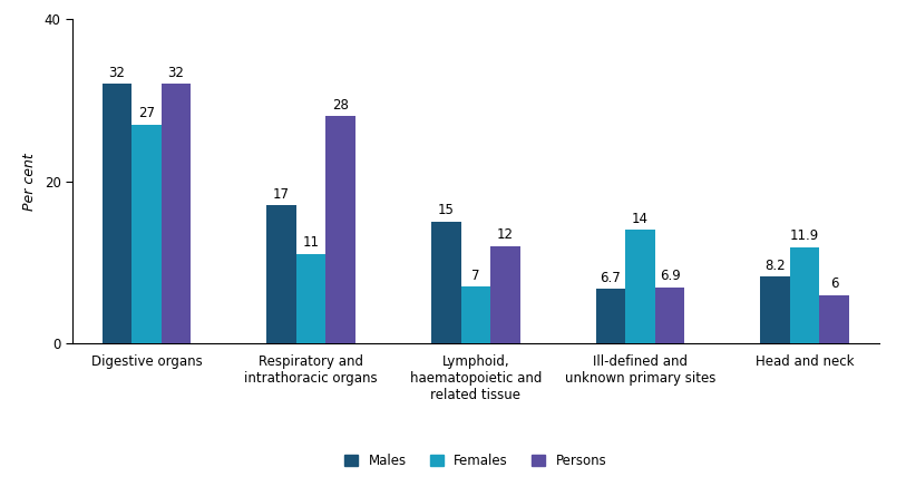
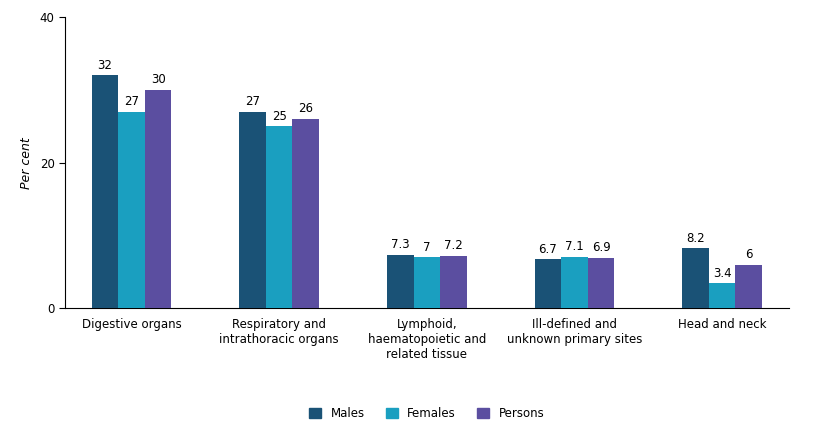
Persons/Digestive organs: 32 -> 30
Males/Respiratory and intrathoracic organs: 17 -> 27
Females/Respiratory and intrathoracic organs: 11 -> 25
Persons/Respiratory and intrathoracic organs: 28 -> 26
Males/Lymphoid, haematopoietic and related tissue: 15 -> 7.3
Persons/Lymphoid, haematopoietic and related tissue: 12 -> 7.2
Females/Ill-defined and unknown primary sites: 14 -> 7.1
Females/Head and neck: 11.9 -> 3.4
